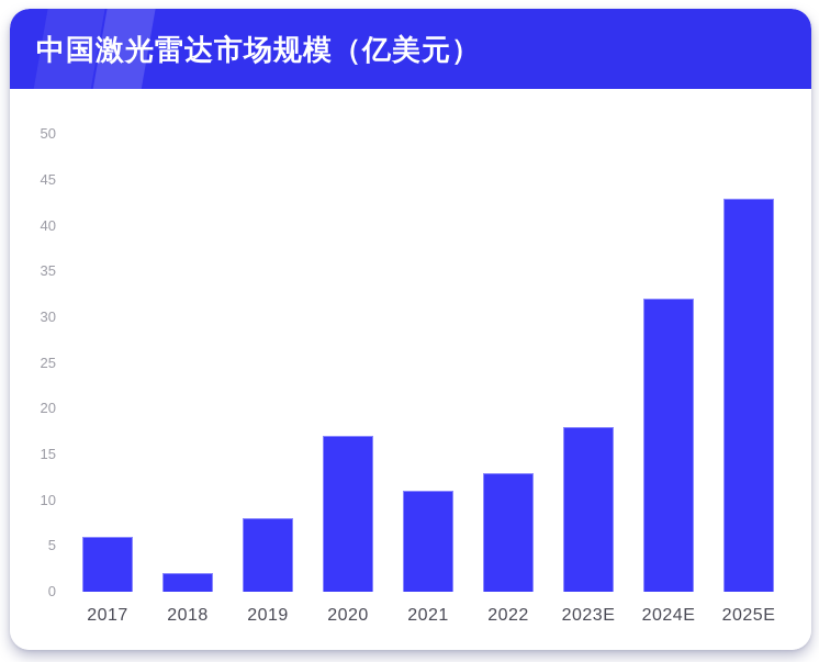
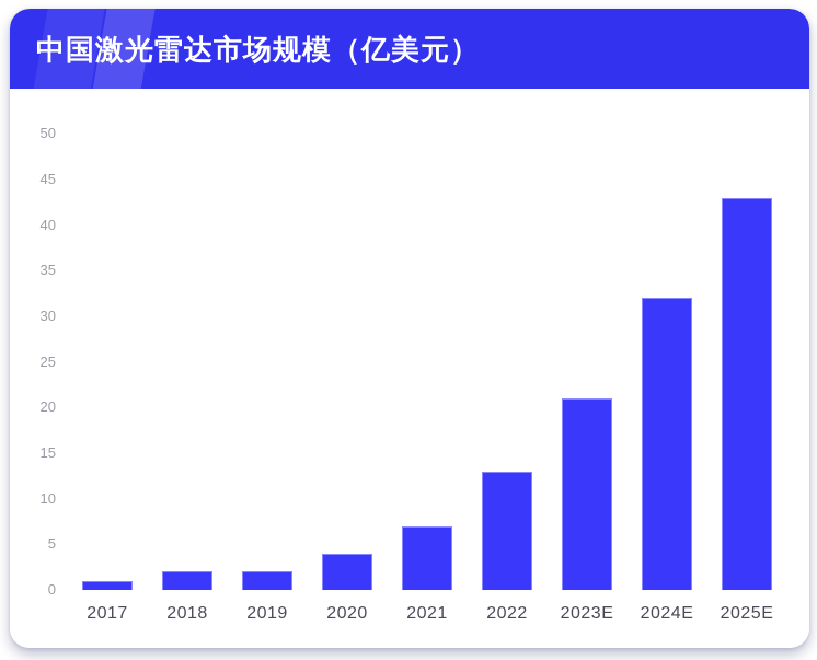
2017: 6 -> 1
2019: 8 -> 2
2020: 17 -> 4
2021: 11 -> 7
2023E: 18 -> 21
